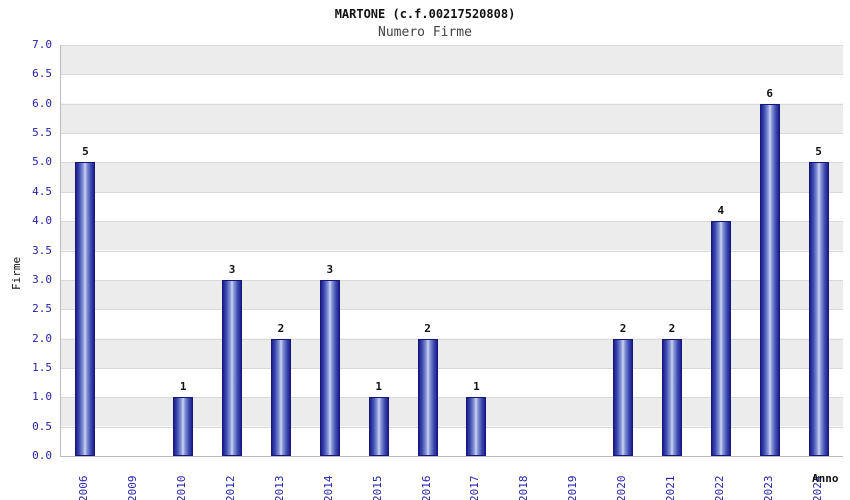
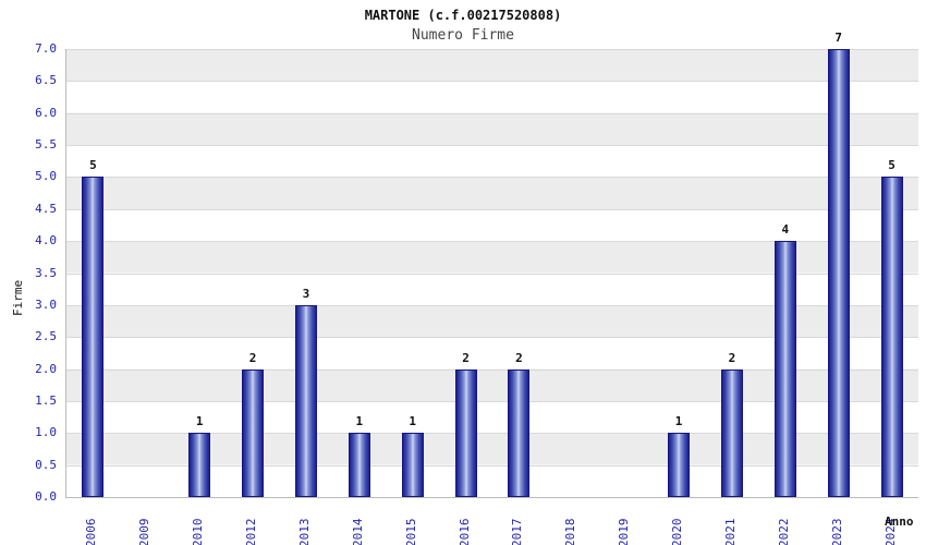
2012: 3 -> 2
2013: 2 -> 3
2014: 3 -> 1
2017: 1 -> 2
2020: 2 -> 1
2023: 6 -> 7
